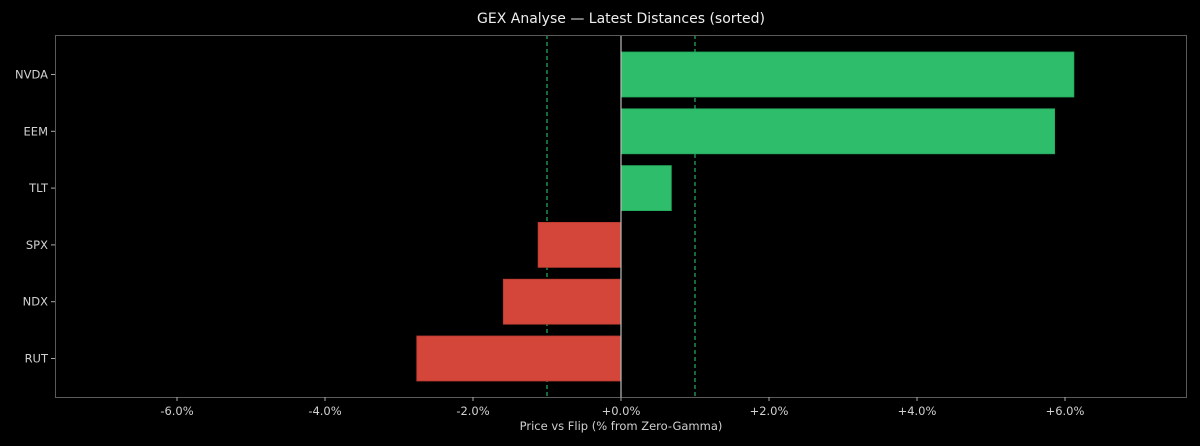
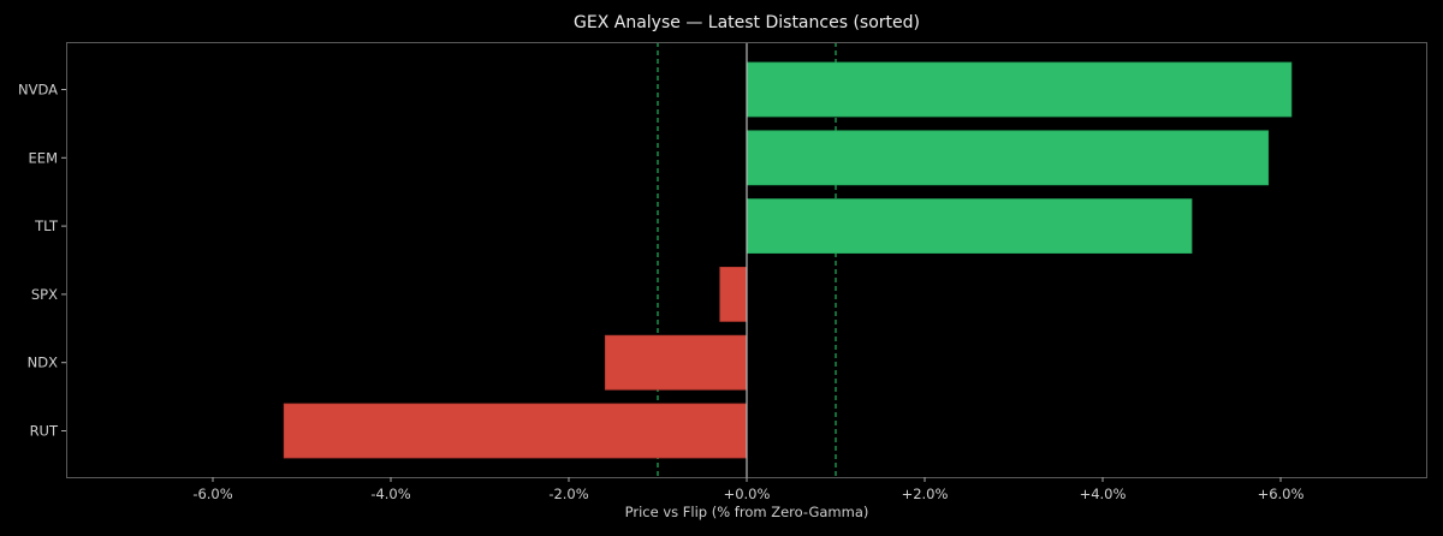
TLT: 0.7% -> 5.0%
SPX: -1.1% -> -0.3%
RUT: -2.8% -> -5.2%
